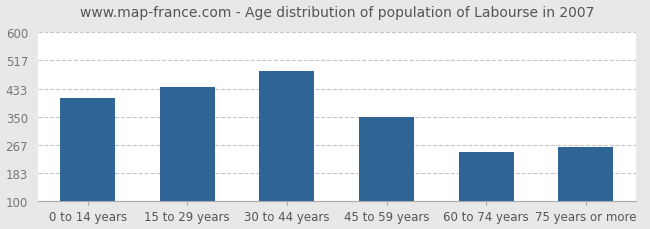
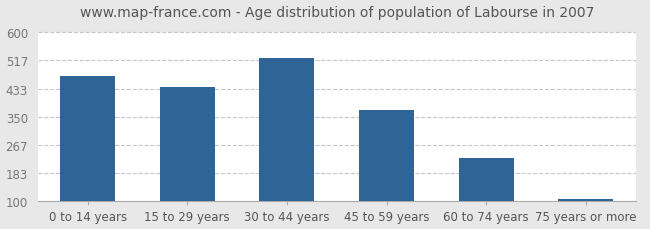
0 to 14 years: 405 -> 470
30 to 44 years: 485 -> 525
45 to 59 years: 350 -> 370
60 to 74 years: 245 -> 228
75 years or more: 260 -> 107
